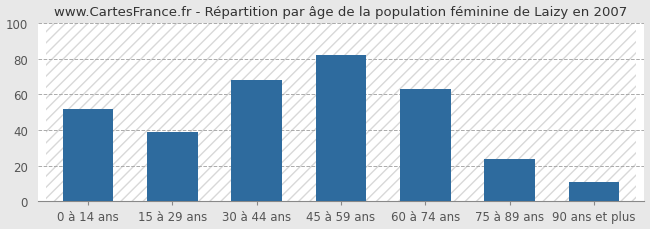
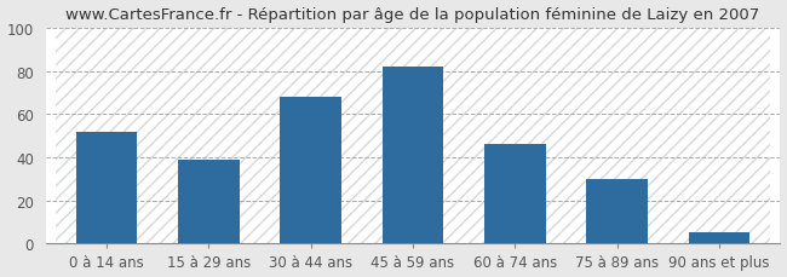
60 à 74 ans: 63 -> 46
75 à 89 ans: 24 -> 30
90 ans et plus: 11 -> 5
